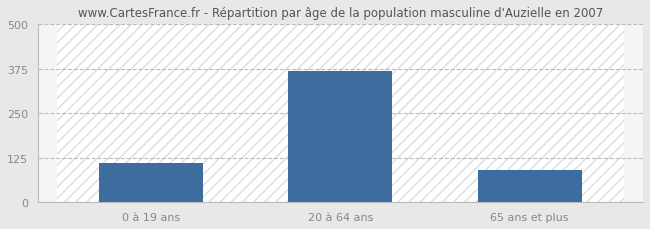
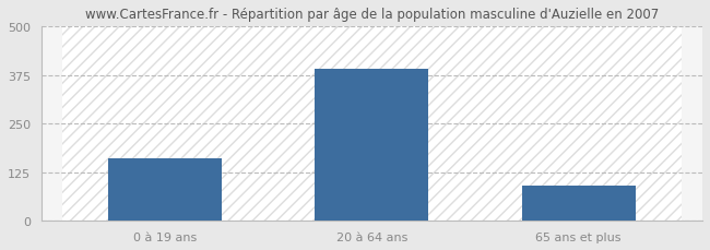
0 à 19 ans: 110 -> 160
20 à 64 ans: 370 -> 390
